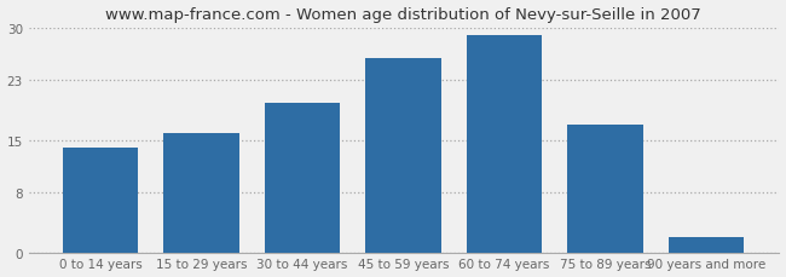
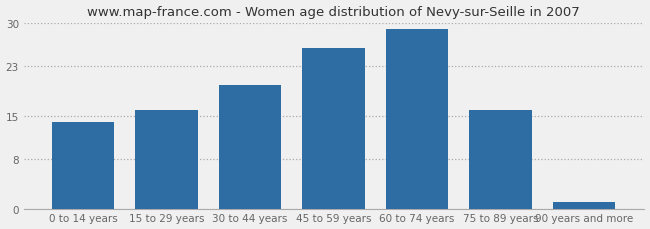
75 to 89 years: 17 -> 16
90 years and more: 2 -> 1
